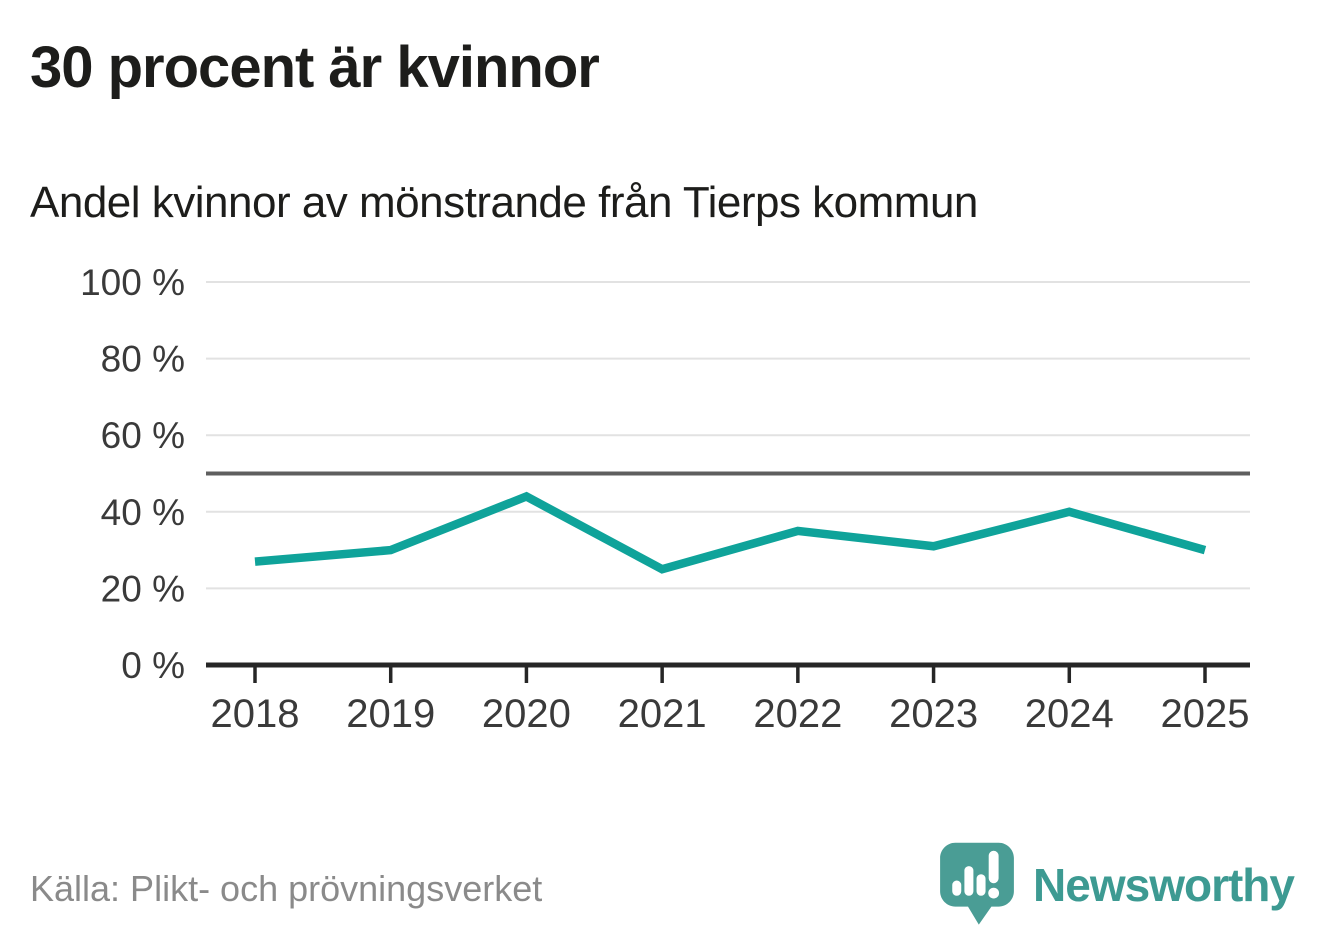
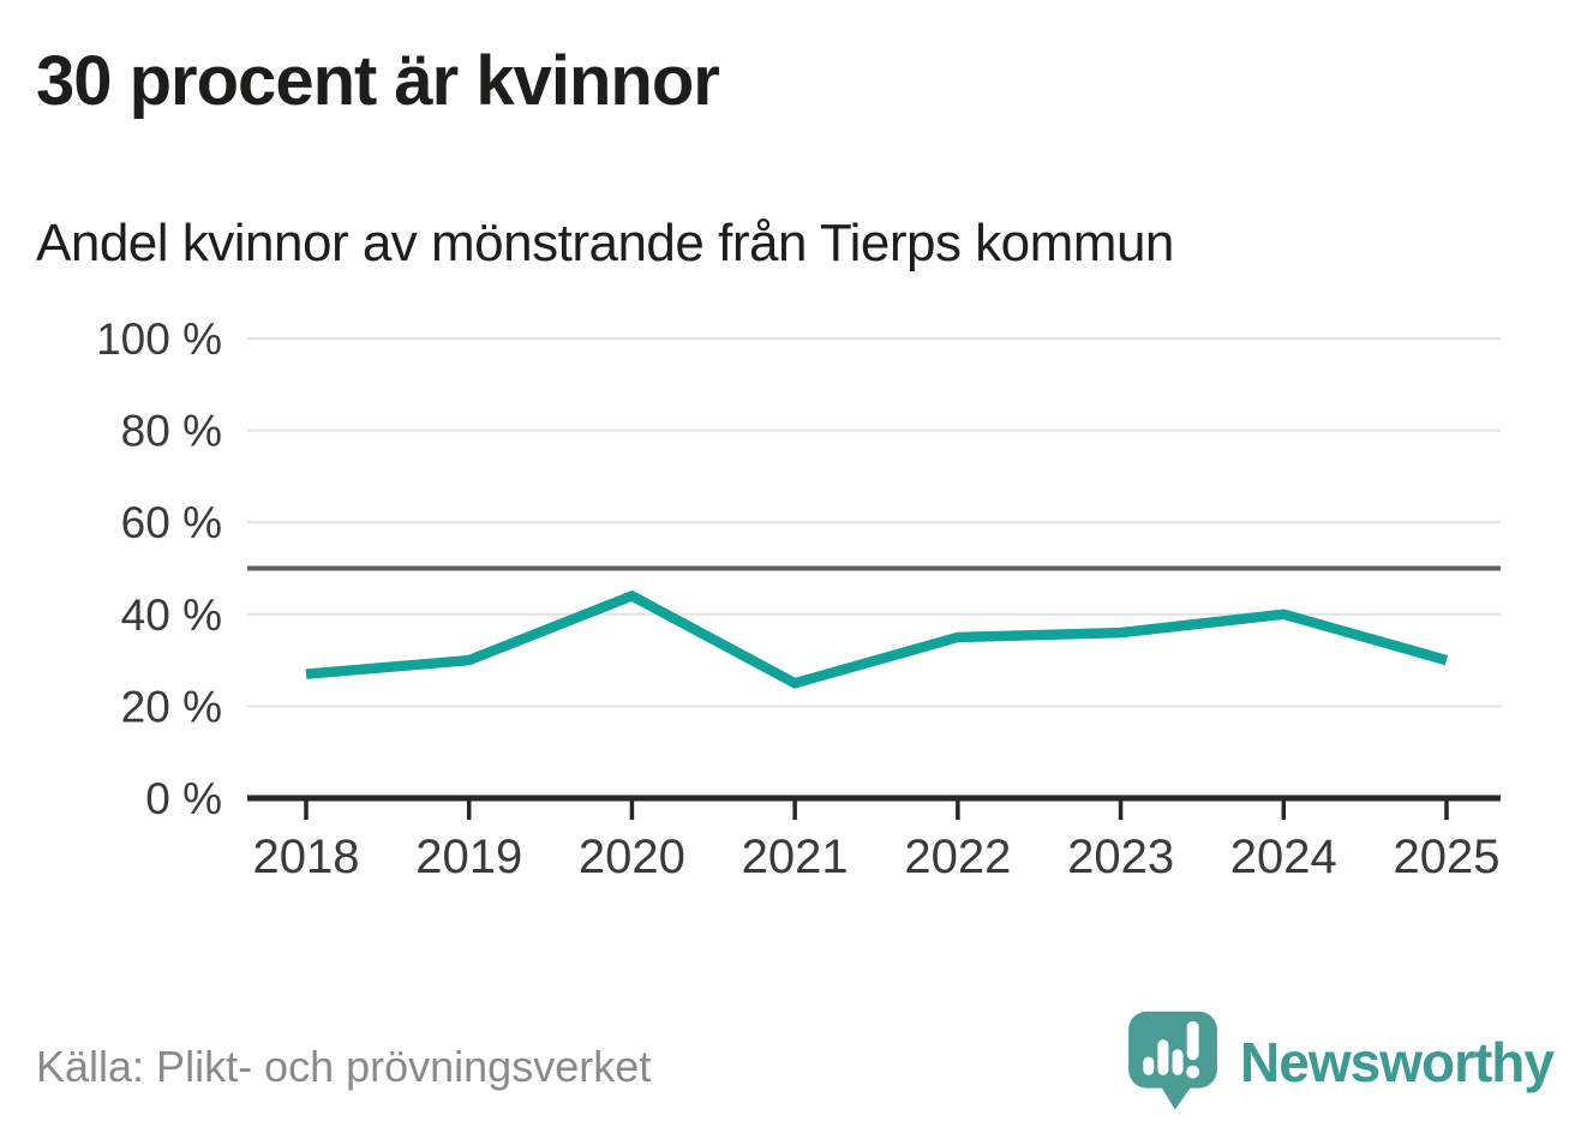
2023: 31% -> 36%
